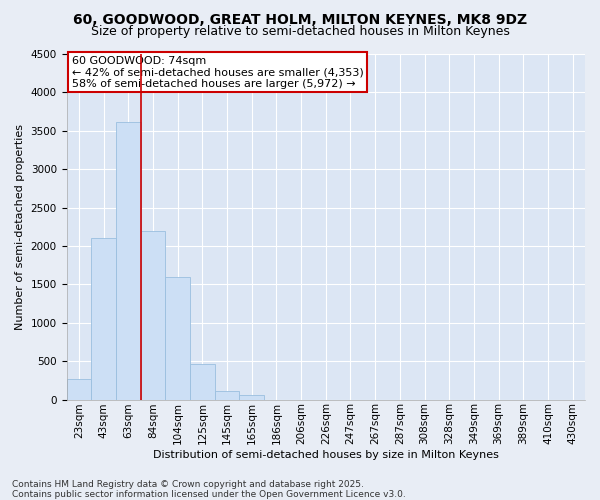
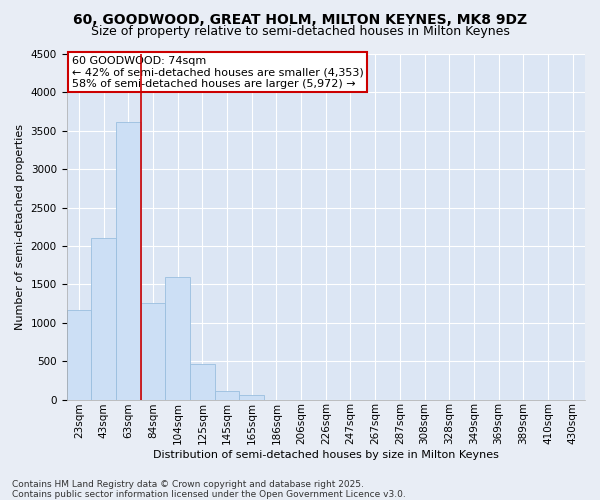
23sqm: 270 -> 1160
84sqm: 2200 -> 1260
